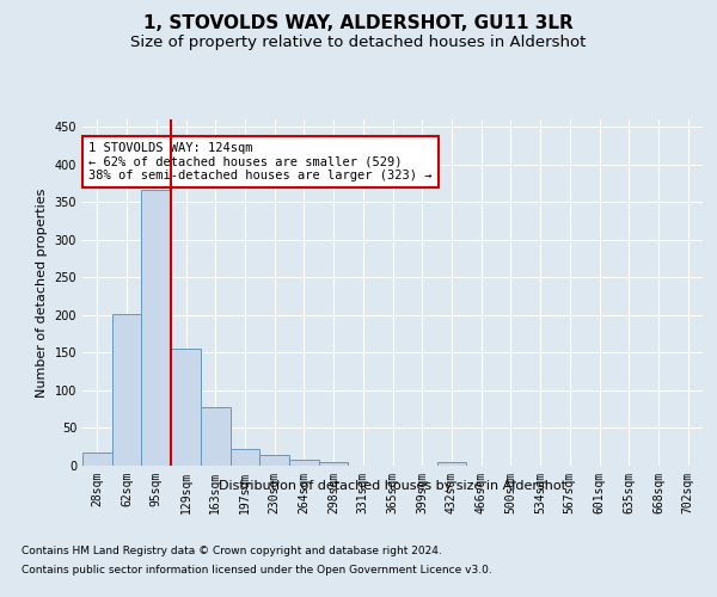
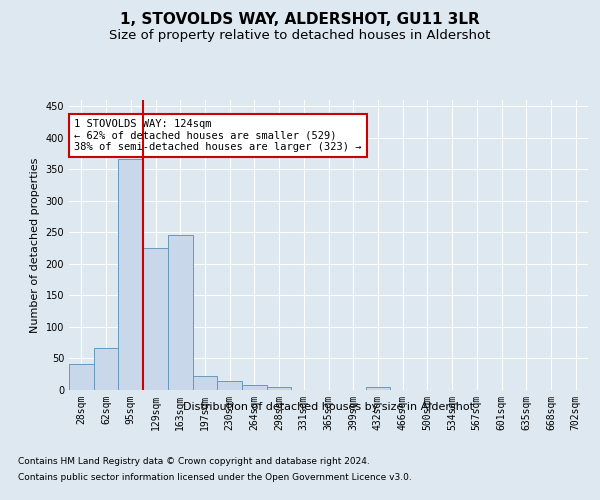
28sqm: 18 -> 42
62sqm: 202 -> 66
129sqm: 155 -> 226
163sqm: 78 -> 246
